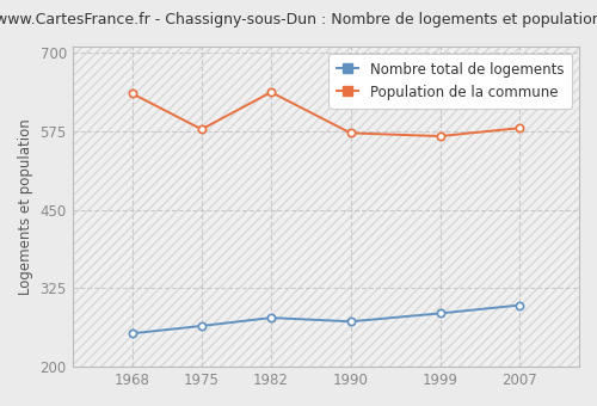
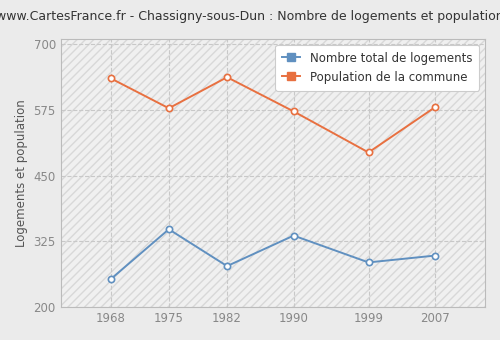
Nombre total de logements/1975: 265 -> 348
Nombre total de logements/1990: 272 -> 336
Population de la commune/1999: 567 -> 494
